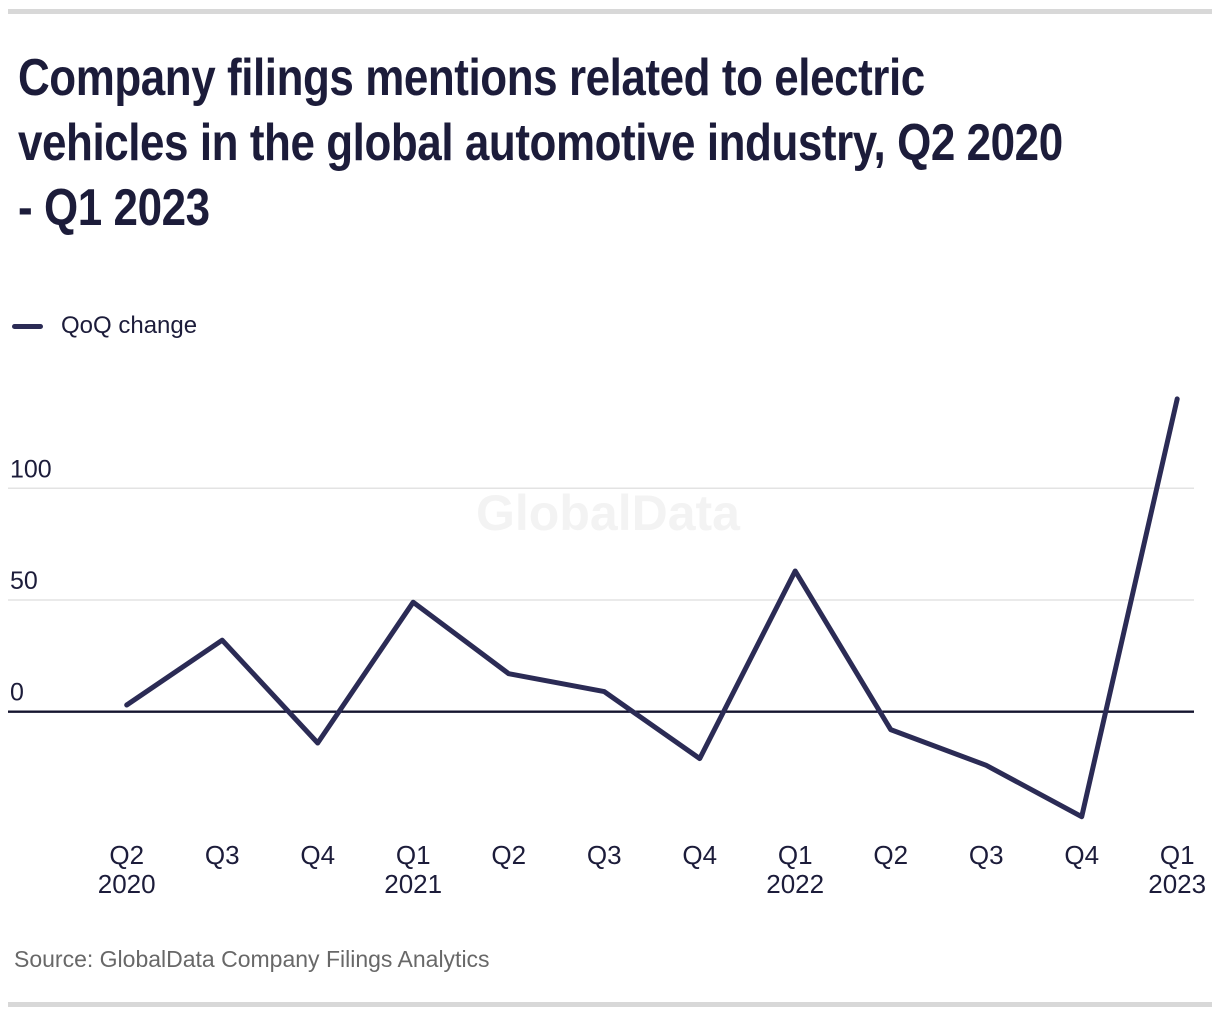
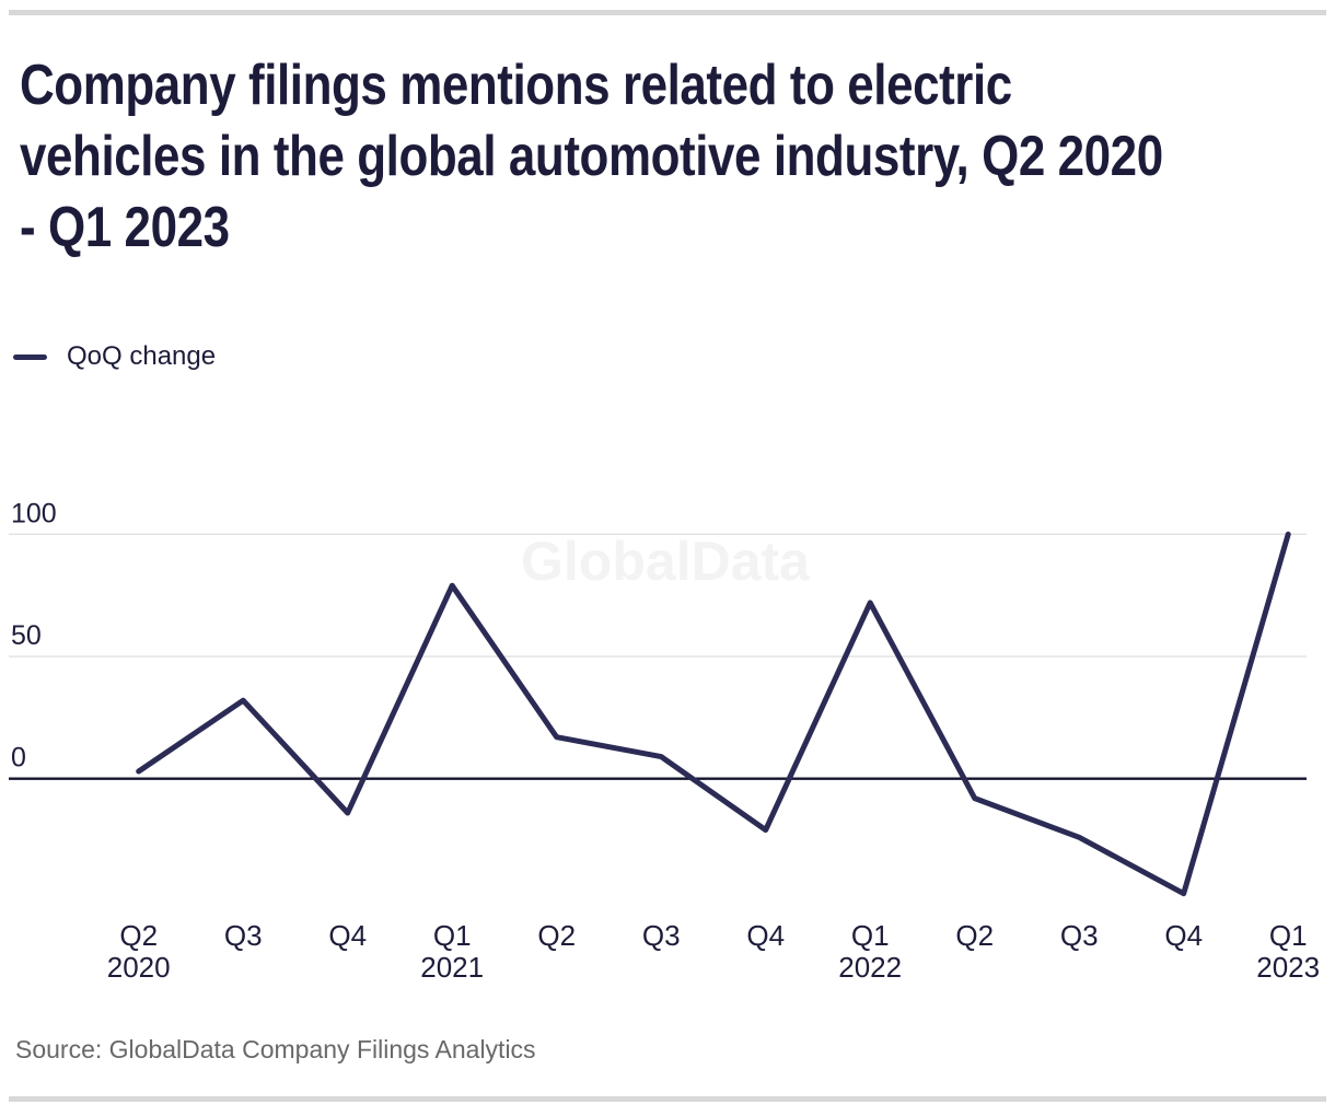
Q1 2021: 49 -> 79
Q1 2022: 63 -> 72
Q1 2023: 140 -> 100
